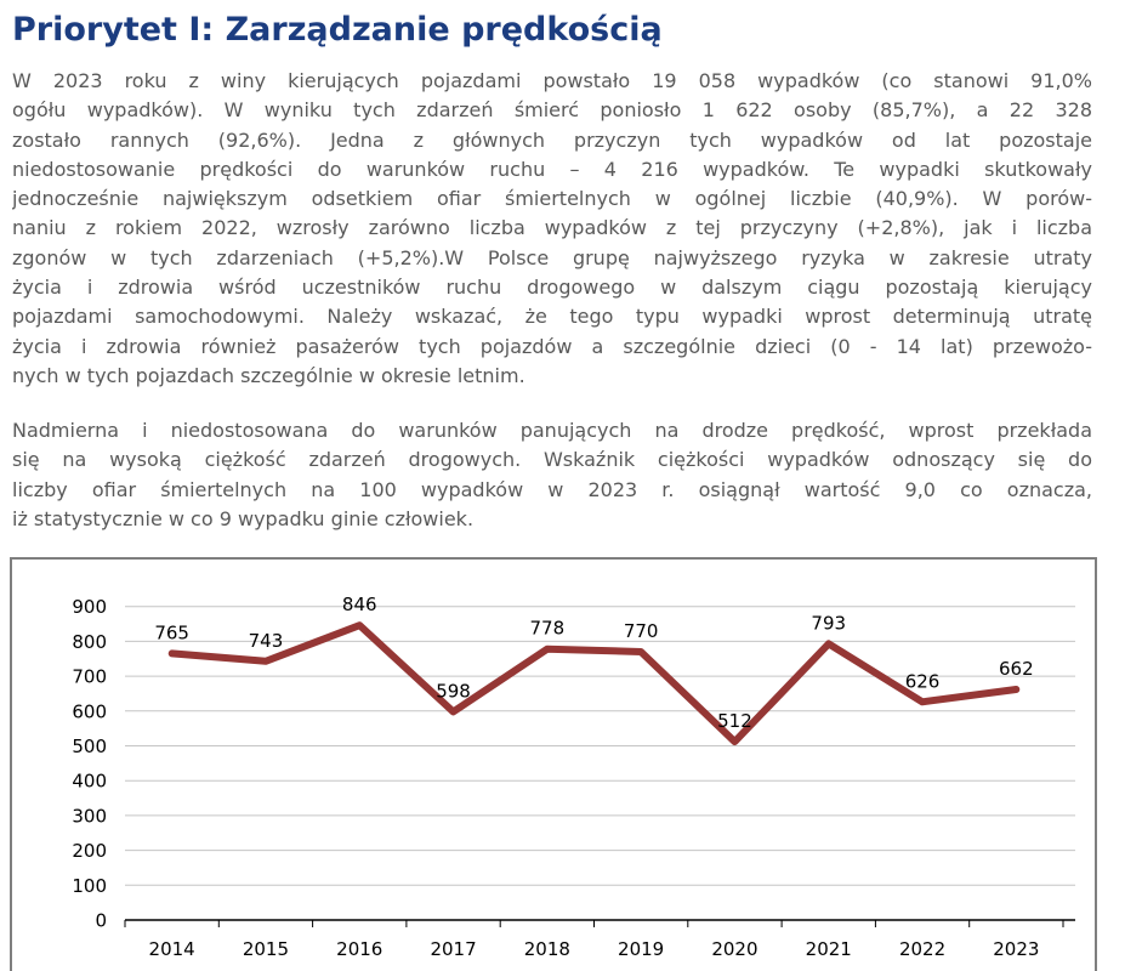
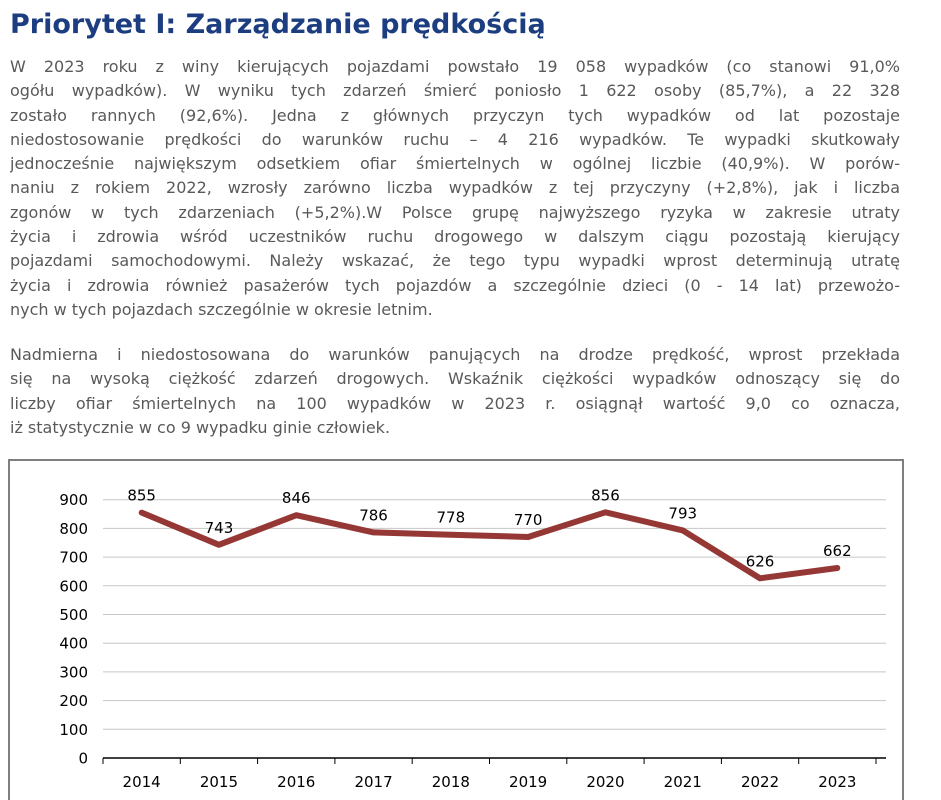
2014: 765 -> 855
2017: 598 -> 786
2020: 512 -> 856
